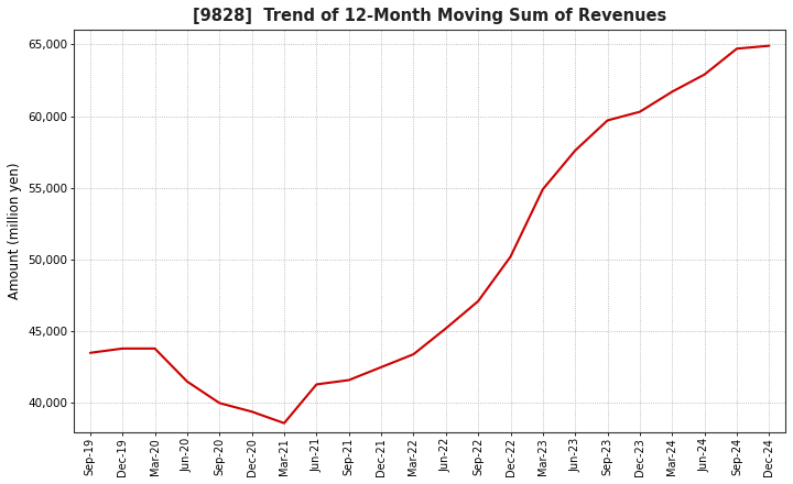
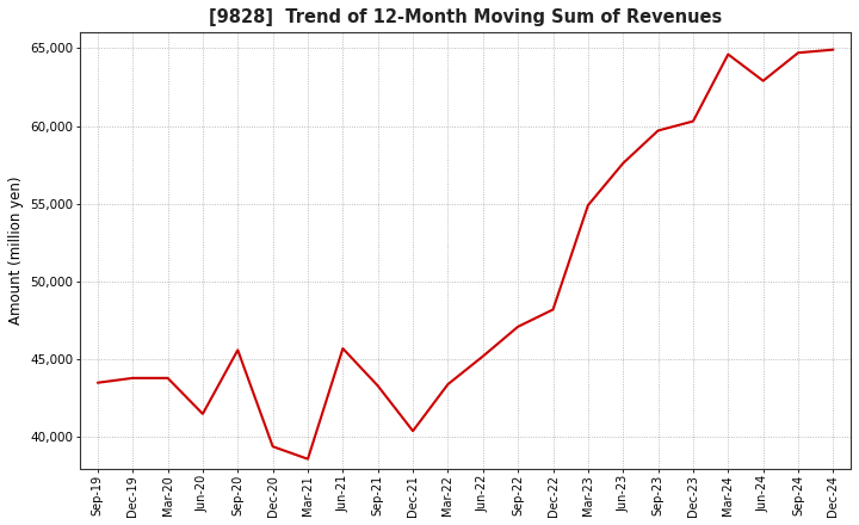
Sep-20: 40,000 -> 45,600
Jun-21: 41,300 -> 45,700
Sep-21: 41,600 -> 43,300
Dec-21: 42,500 -> 40,400
Dec-22: 50,200 -> 48,200
Mar-24: 61,700 -> 64,600
